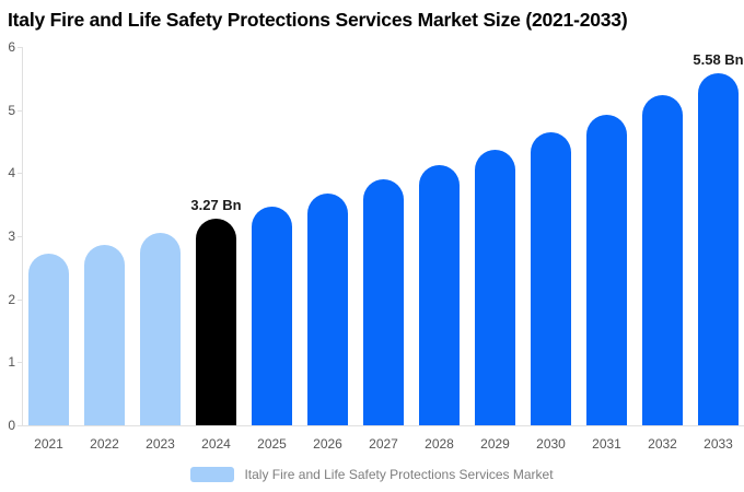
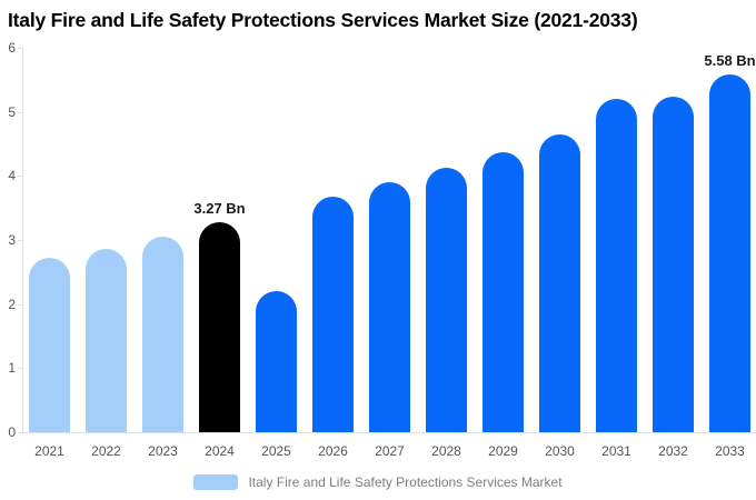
2025: 3.5 -> 2.2
2031: 4.9 -> 5.2
